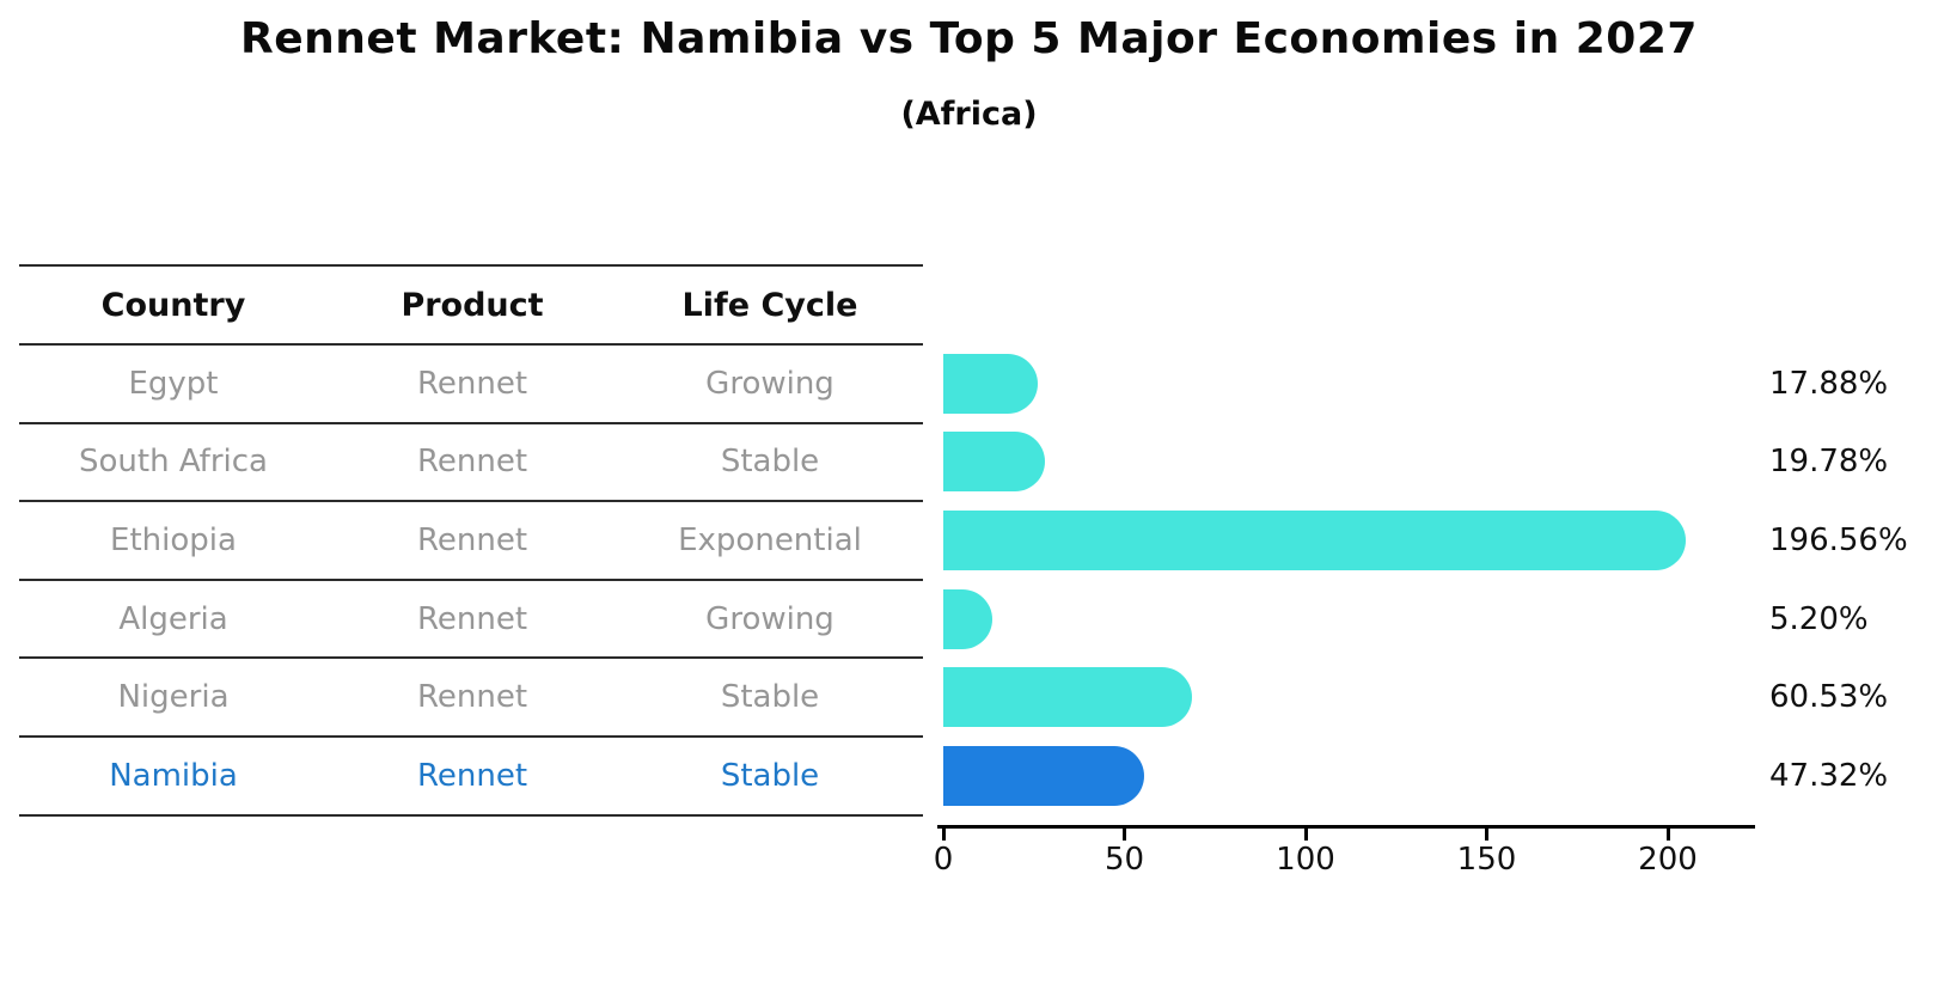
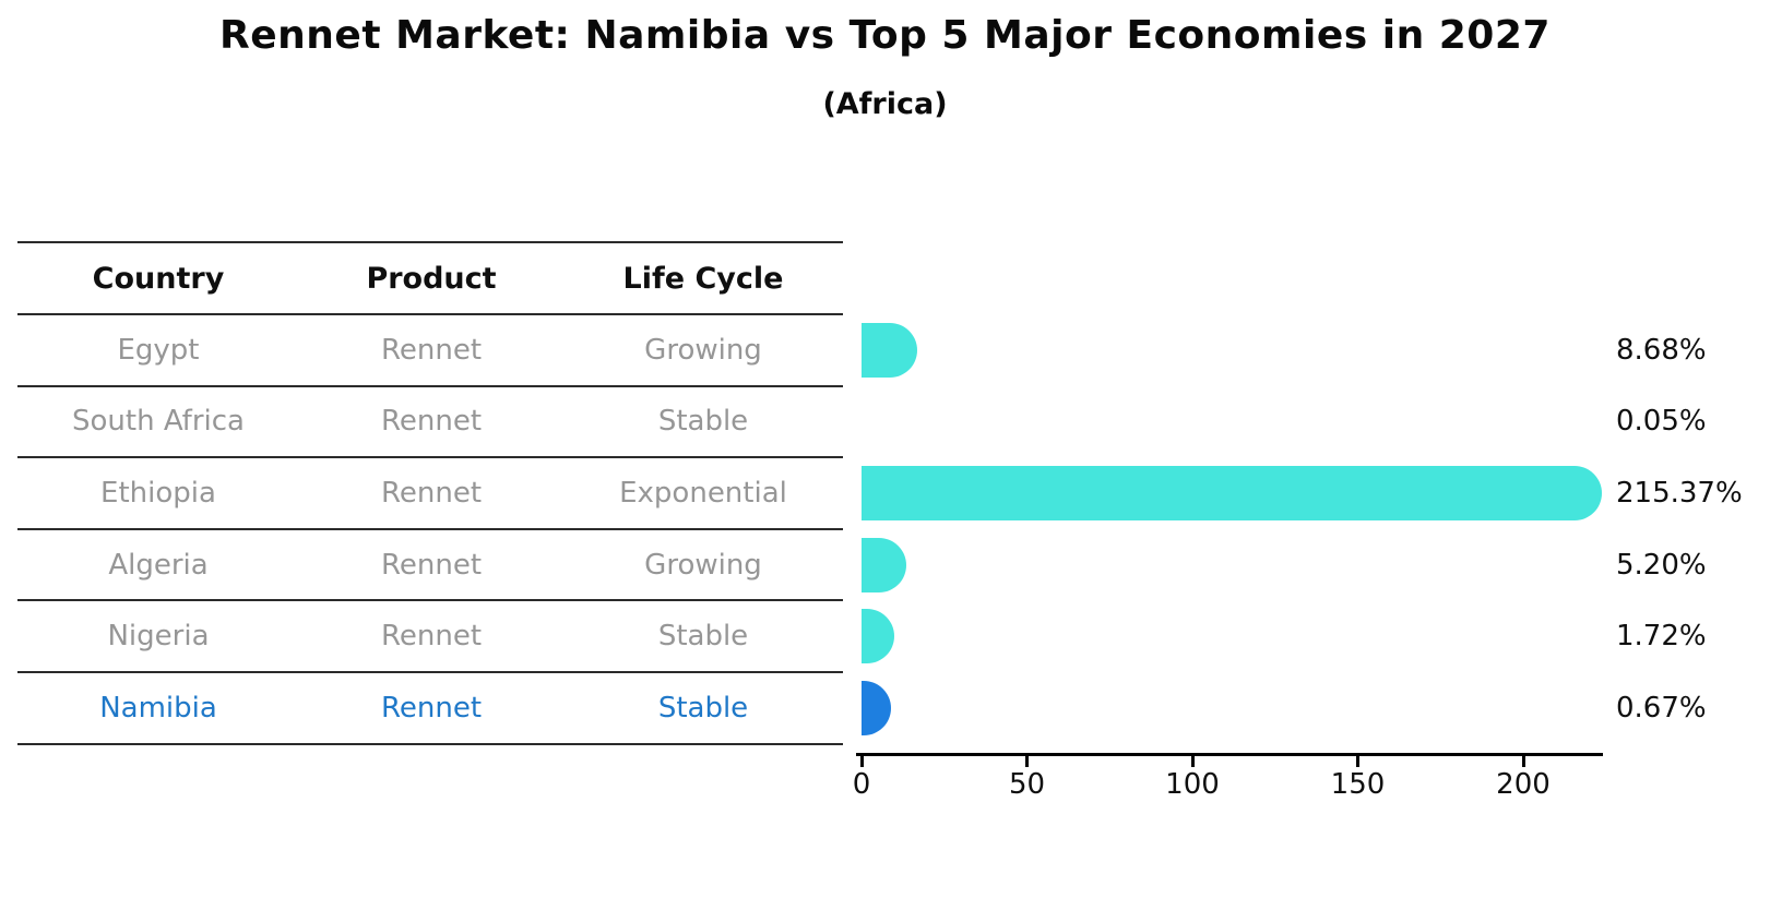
Egypt: 17.88% -> 8.68%
South Africa: 19.78% -> 0.05%
Ethiopia: 196.56% -> 215.37%
Nigeria: 60.53% -> 1.72%
Namibia: 47.32% -> 0.67%
